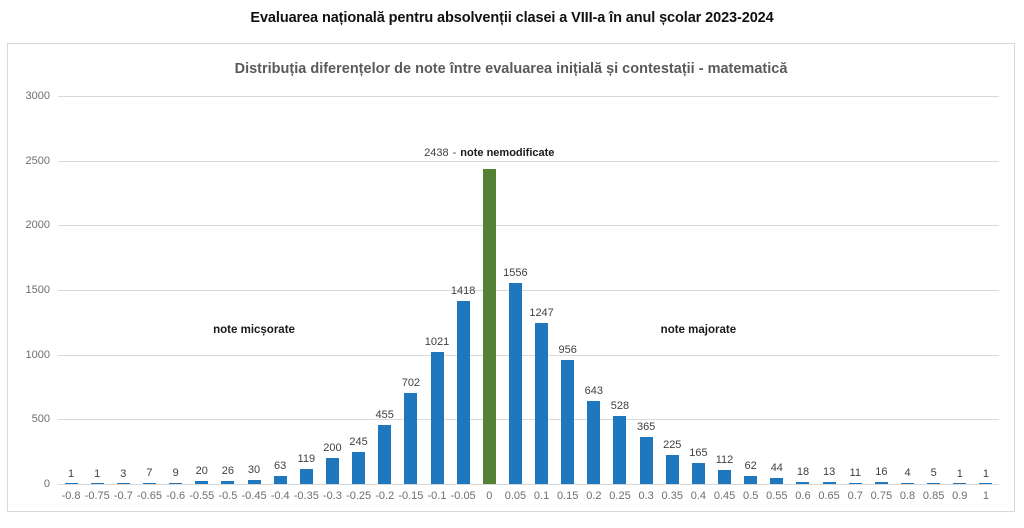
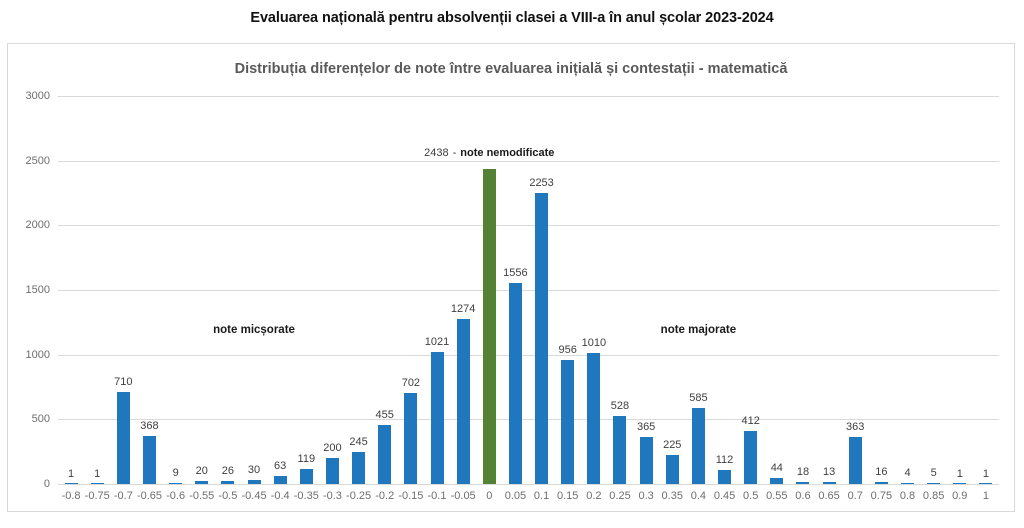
-0.7: 3 -> 710
-0.65: 7 -> 368
-0.05: 1418 -> 1274
0.1: 1247 -> 2253
0.2: 643 -> 1010
0.4: 165 -> 585
0.5: 62 -> 412
0.7: 11 -> 363
